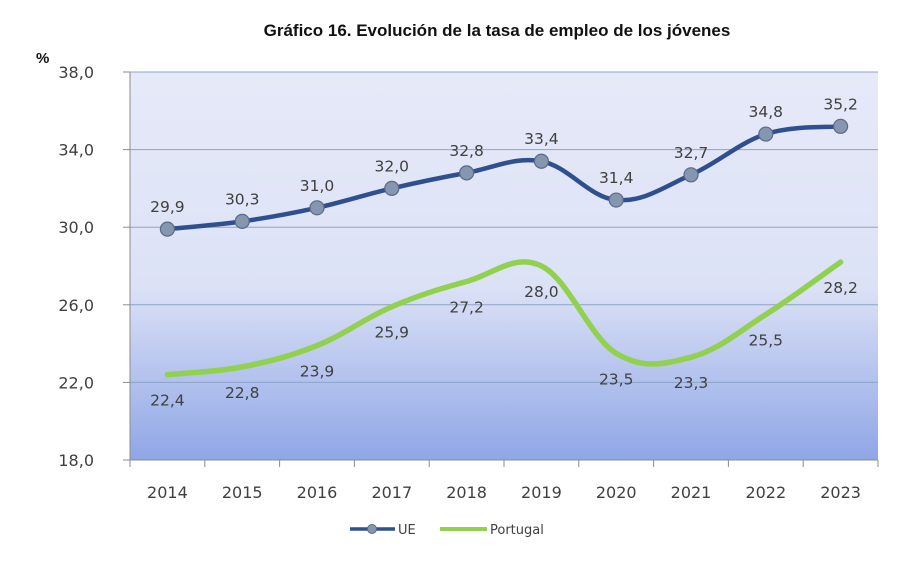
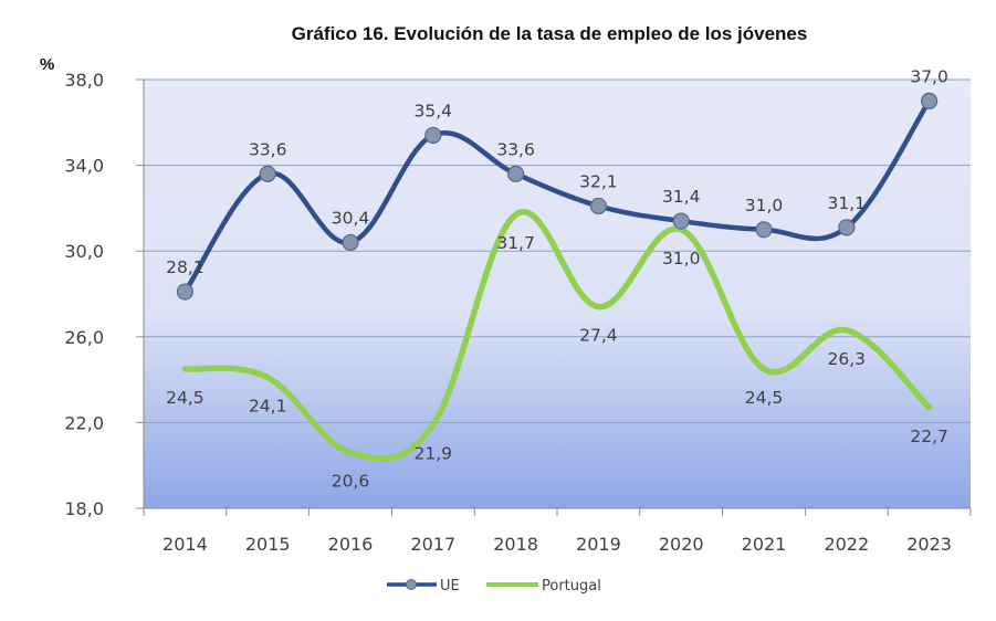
UE/2014: 29,9 -> 28,1
Portugal/2014: 22,4 -> 24,5
UE/2015: 30,3 -> 33,6
Portugal/2015: 22,8 -> 24,1
UE/2016: 31,0 -> 30,4
Portugal/2016: 23,9 -> 20,6
UE/2017: 32,0 -> 35,4
Portugal/2017: 25,9 -> 21,9
UE/2018: 32,8 -> 33,6
Portugal/2018: 27,2 -> 31,7
UE/2019: 33,4 -> 32,1
Portugal/2019: 28,0 -> 27,4
Portugal/2020: 23,5 -> 31,0
UE/2021: 32,7 -> 31,0
Portugal/2021: 23,3 -> 24,5
UE/2022: 34,8 -> 31,1
Portugal/2022: 25,5 -> 26,3
UE/2023: 35,2 -> 37,0
Portugal/2023: 28,2 -> 22,7
